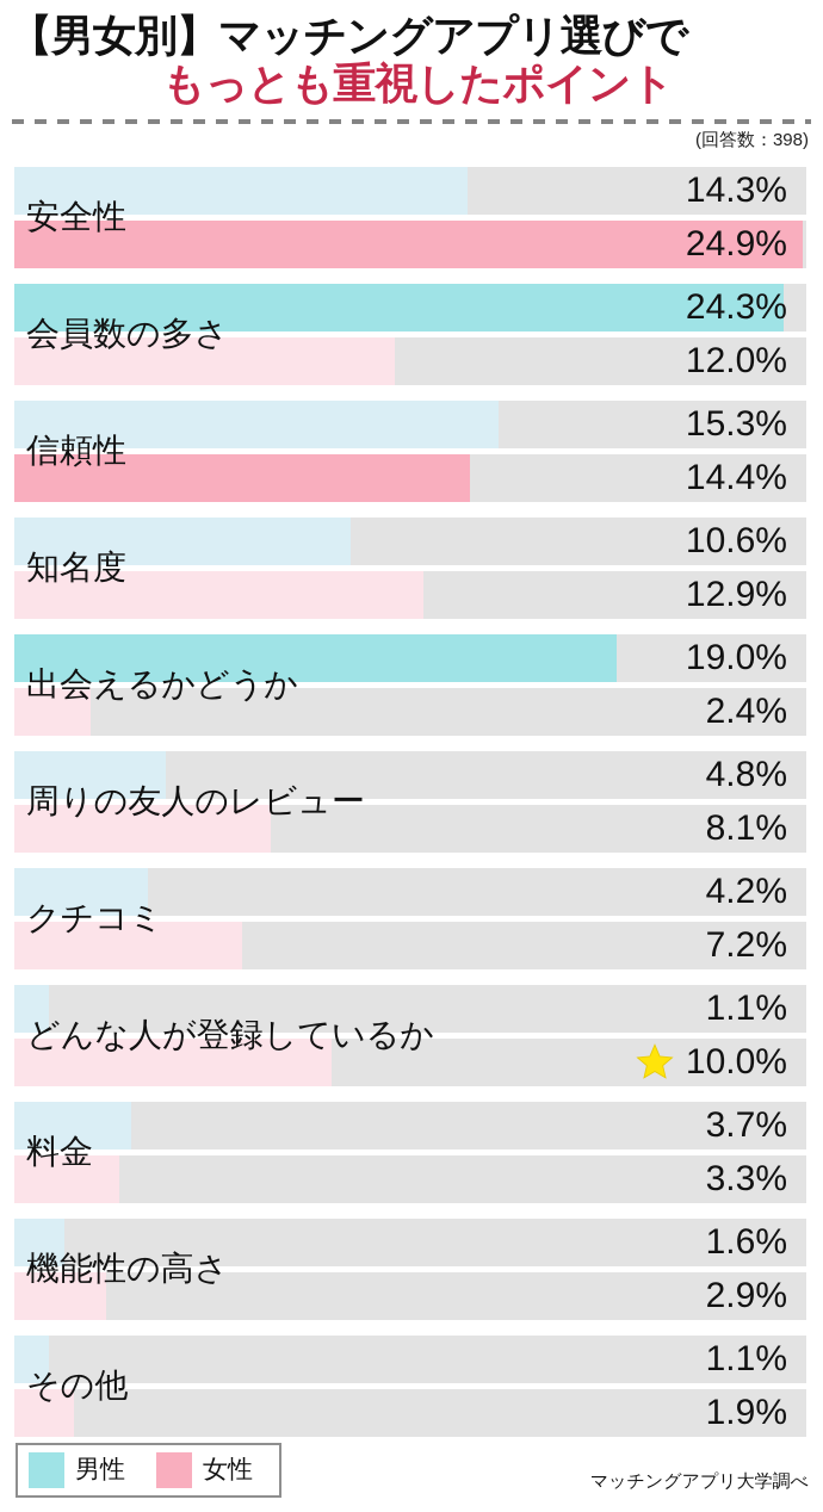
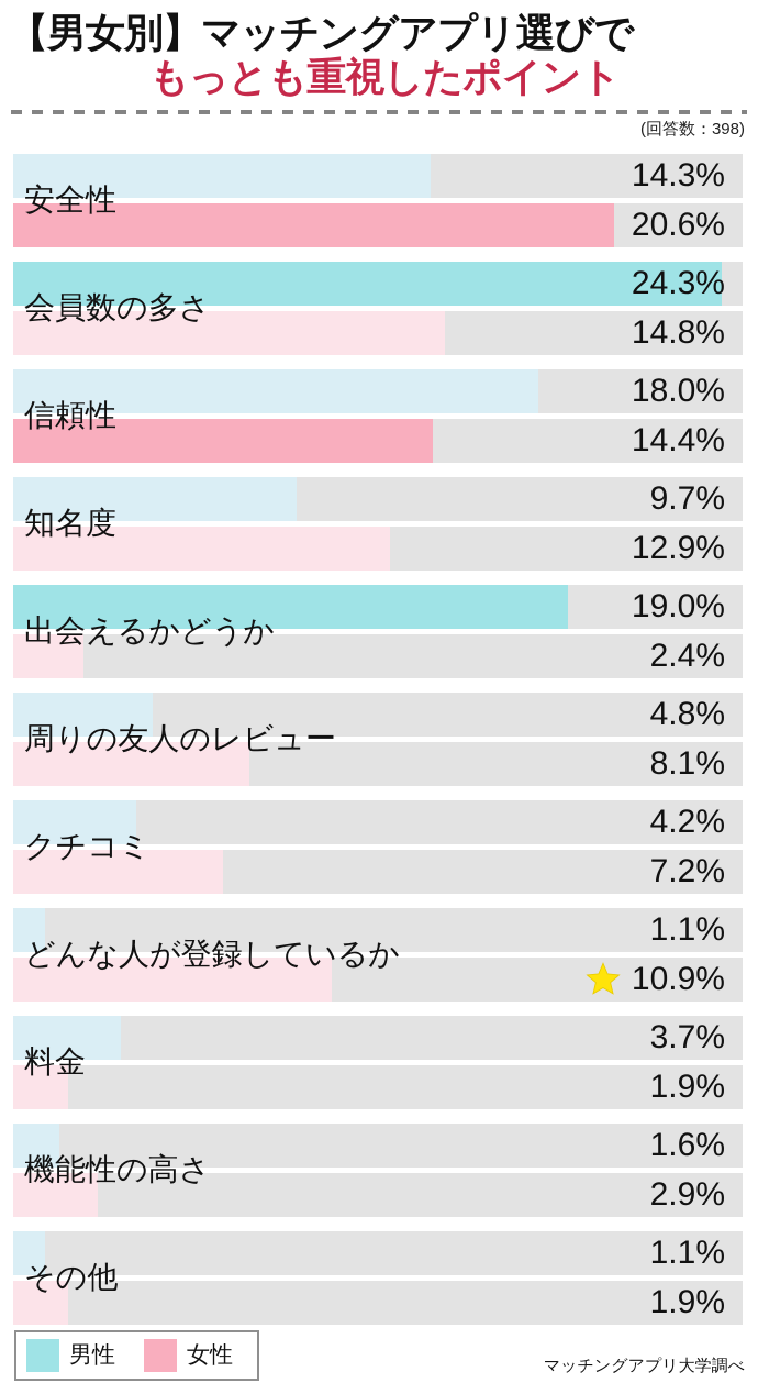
女性/安全性: 24.9% -> 20.6%
女性/会員数の多さ: 12.0% -> 14.8%
男性/信頼性: 15.3% -> 18.0%
男性/知名度: 10.6% -> 9.7%
女性/どんな人が登録しているか: 10.0% -> 10.9%
女性/料金: 3.3% -> 1.9%
